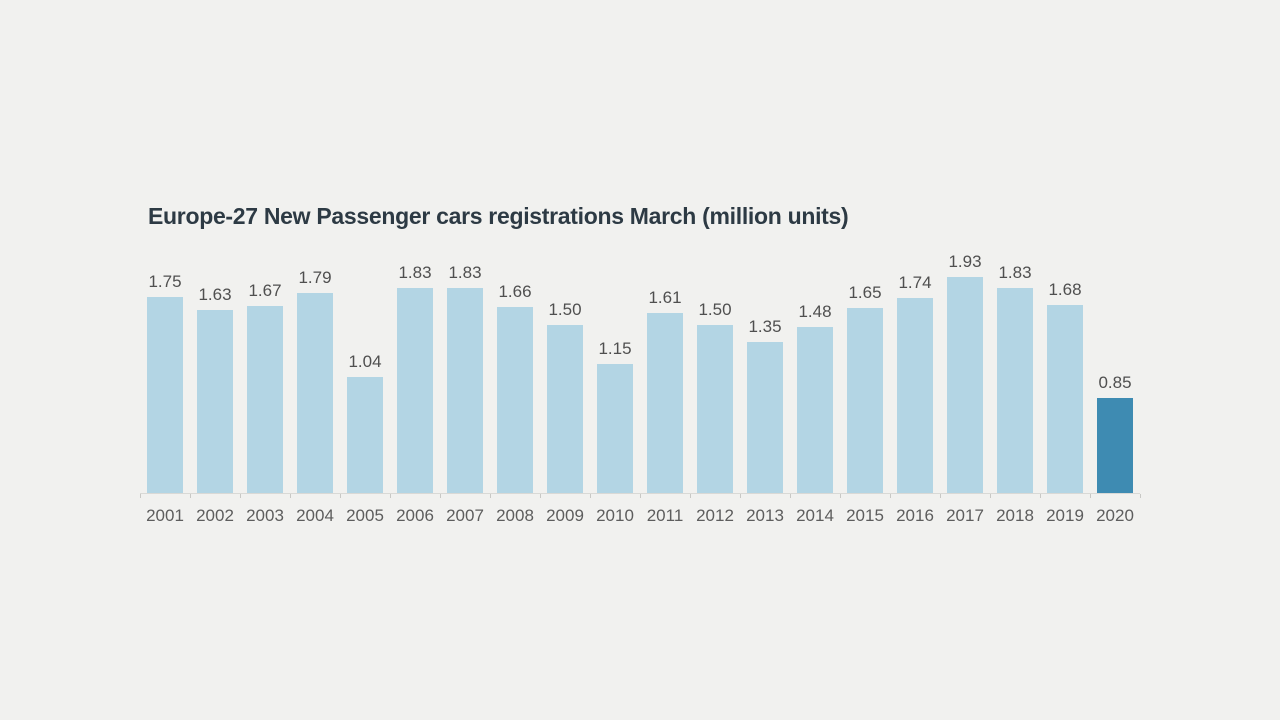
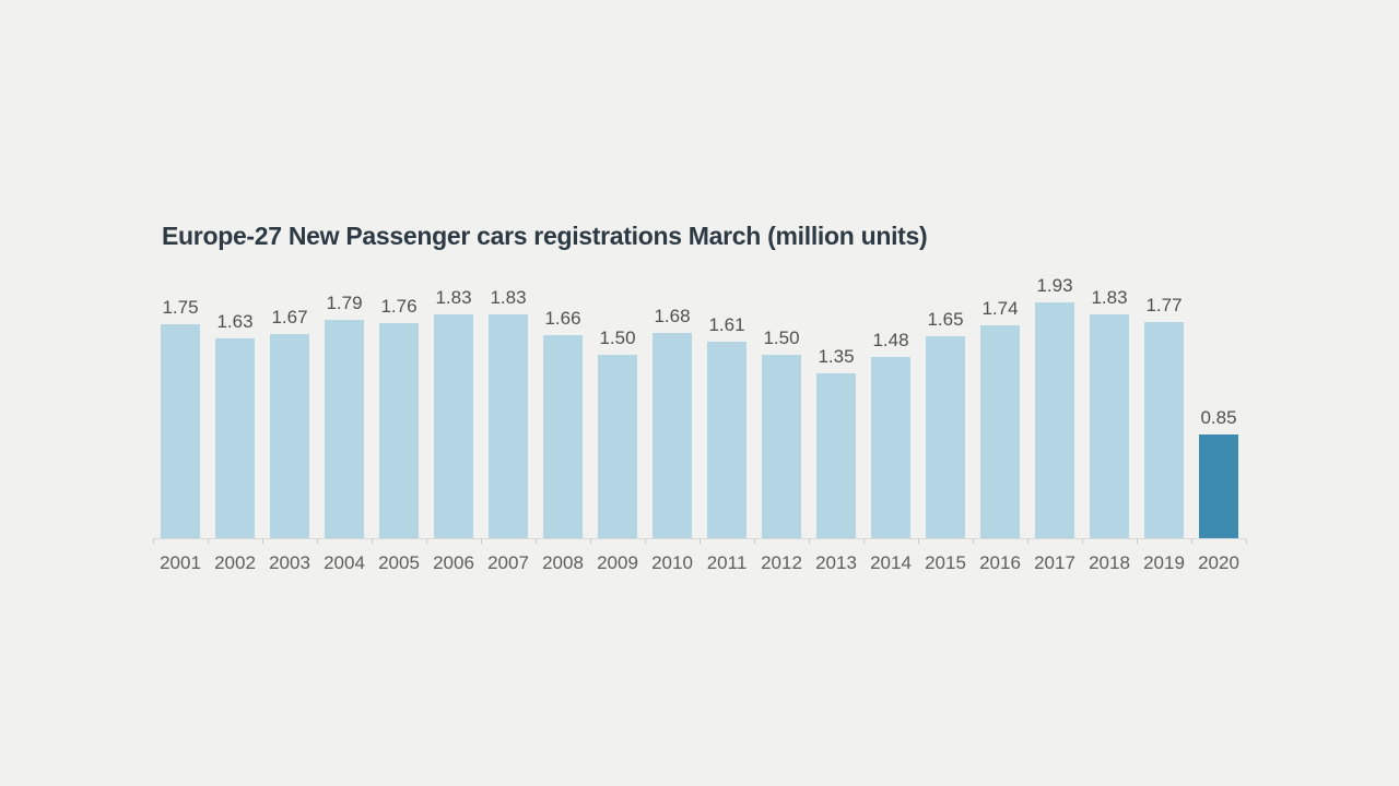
2005: 1.04 -> 1.76
2010: 1.15 -> 1.68
2019: 1.68 -> 1.77
